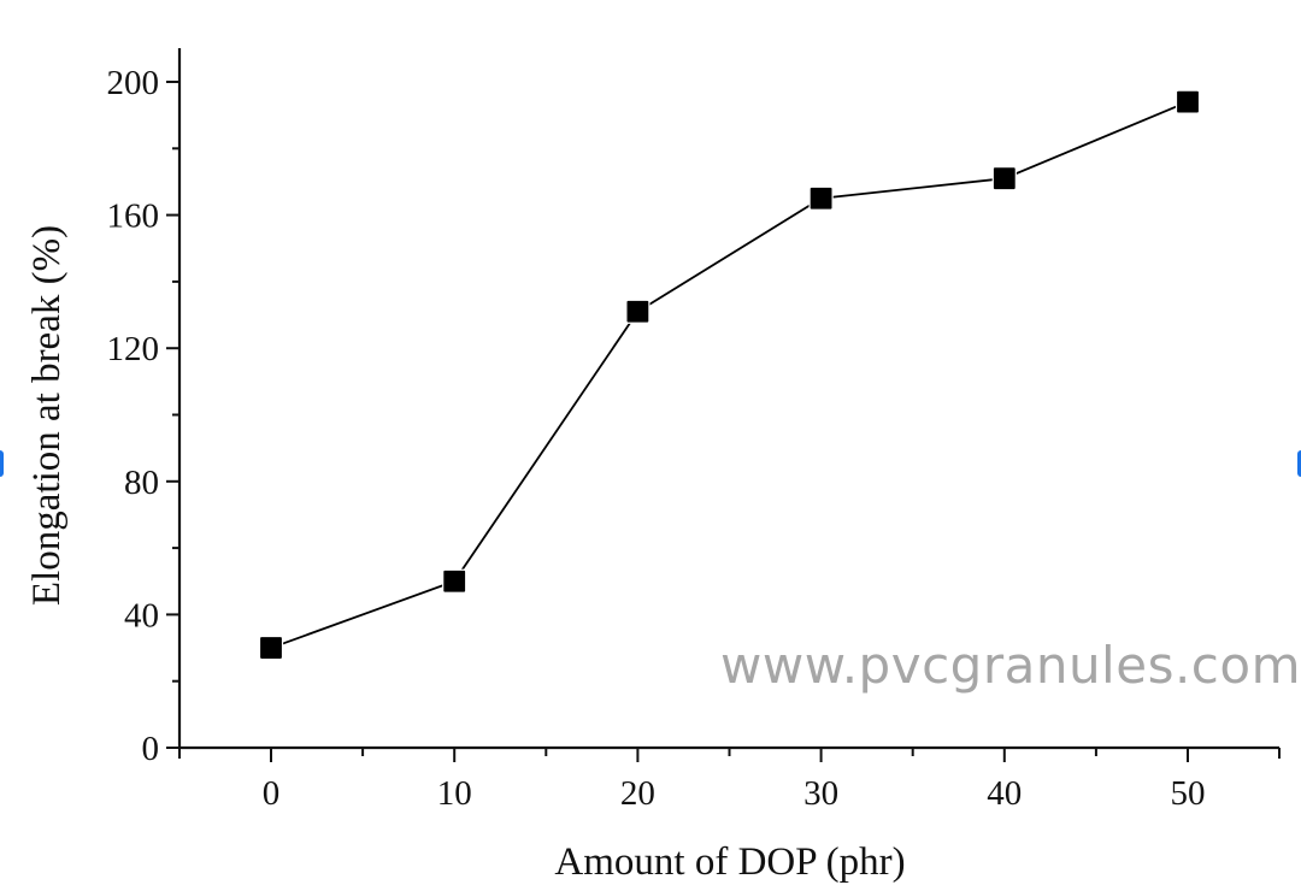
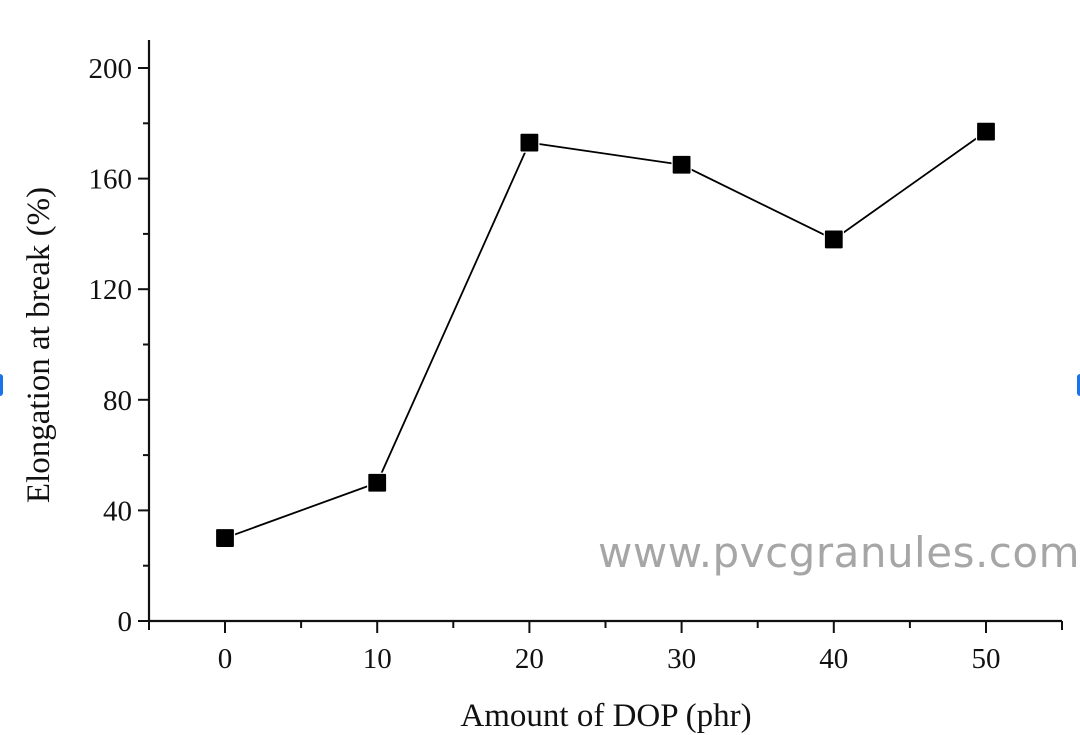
20: 131 -> 173
40: 171 -> 138
50: 194 -> 177
